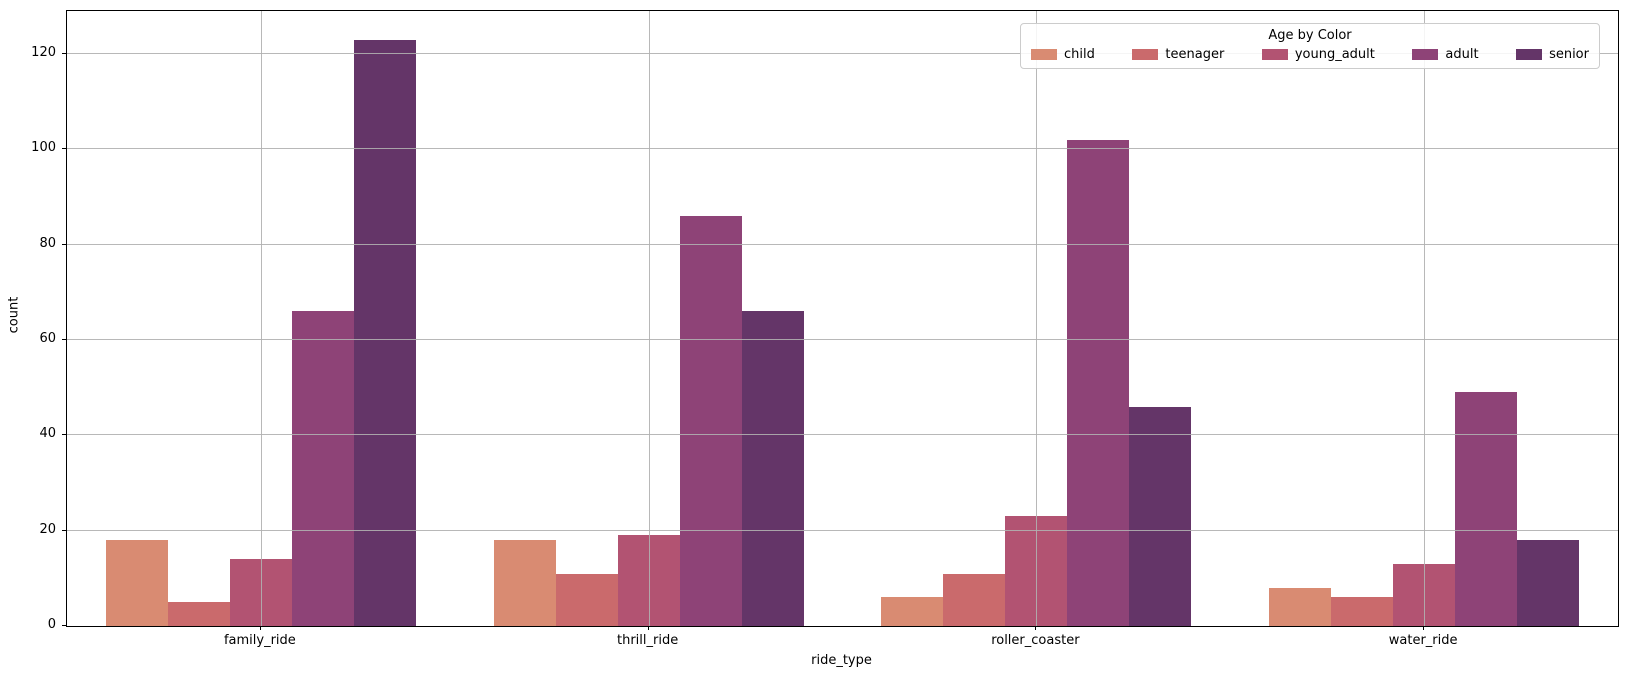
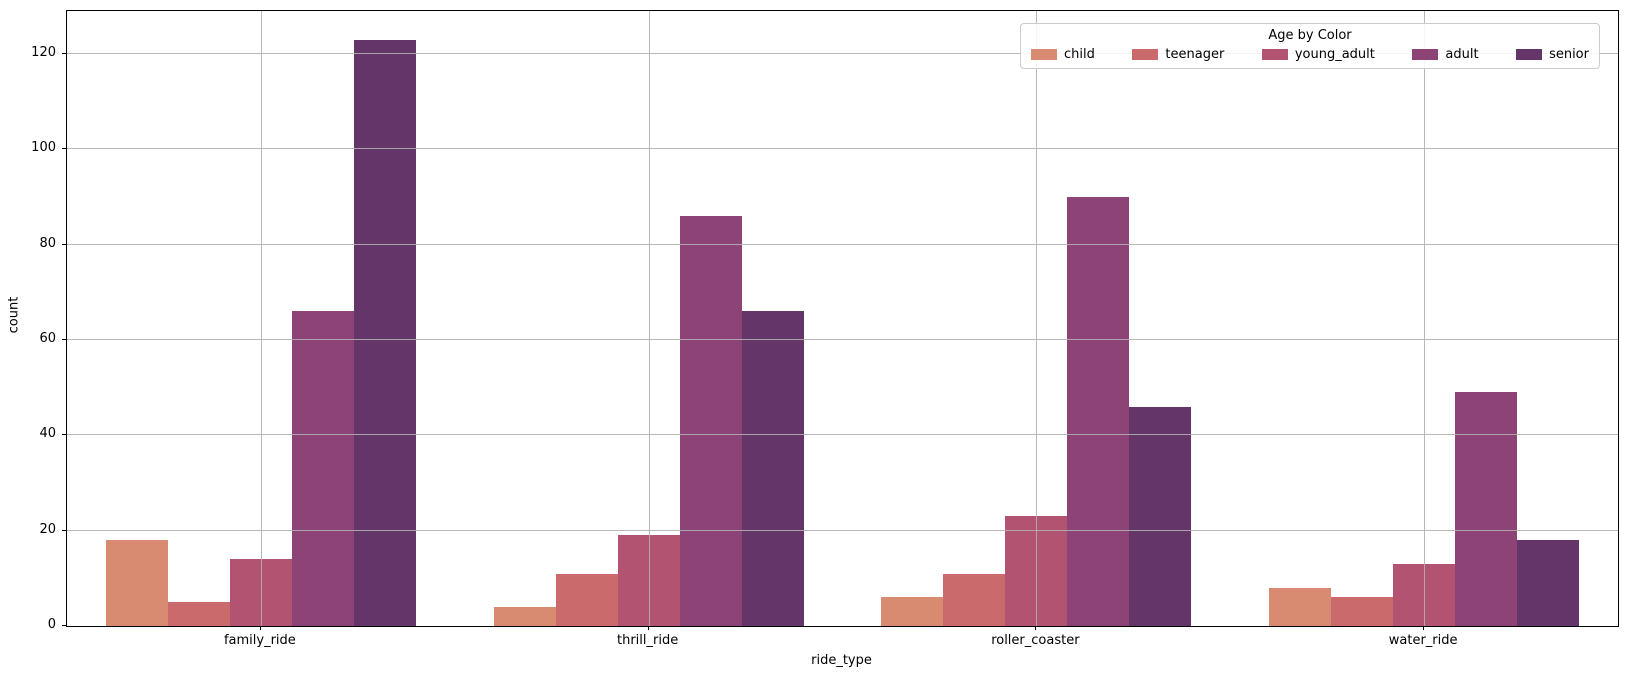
child/thrill_ride: 18 -> 4
adult/roller_coaster: 102 -> 90
